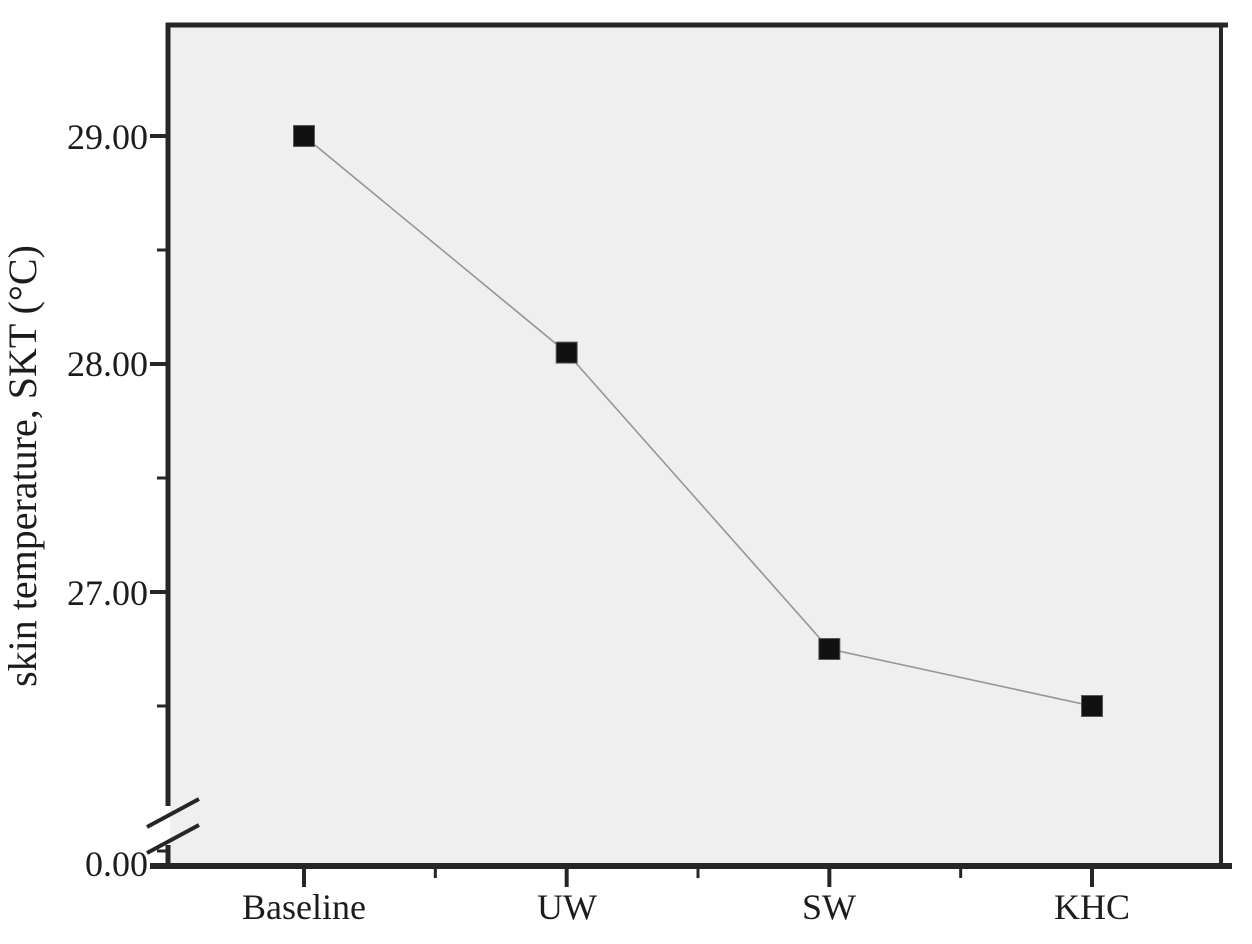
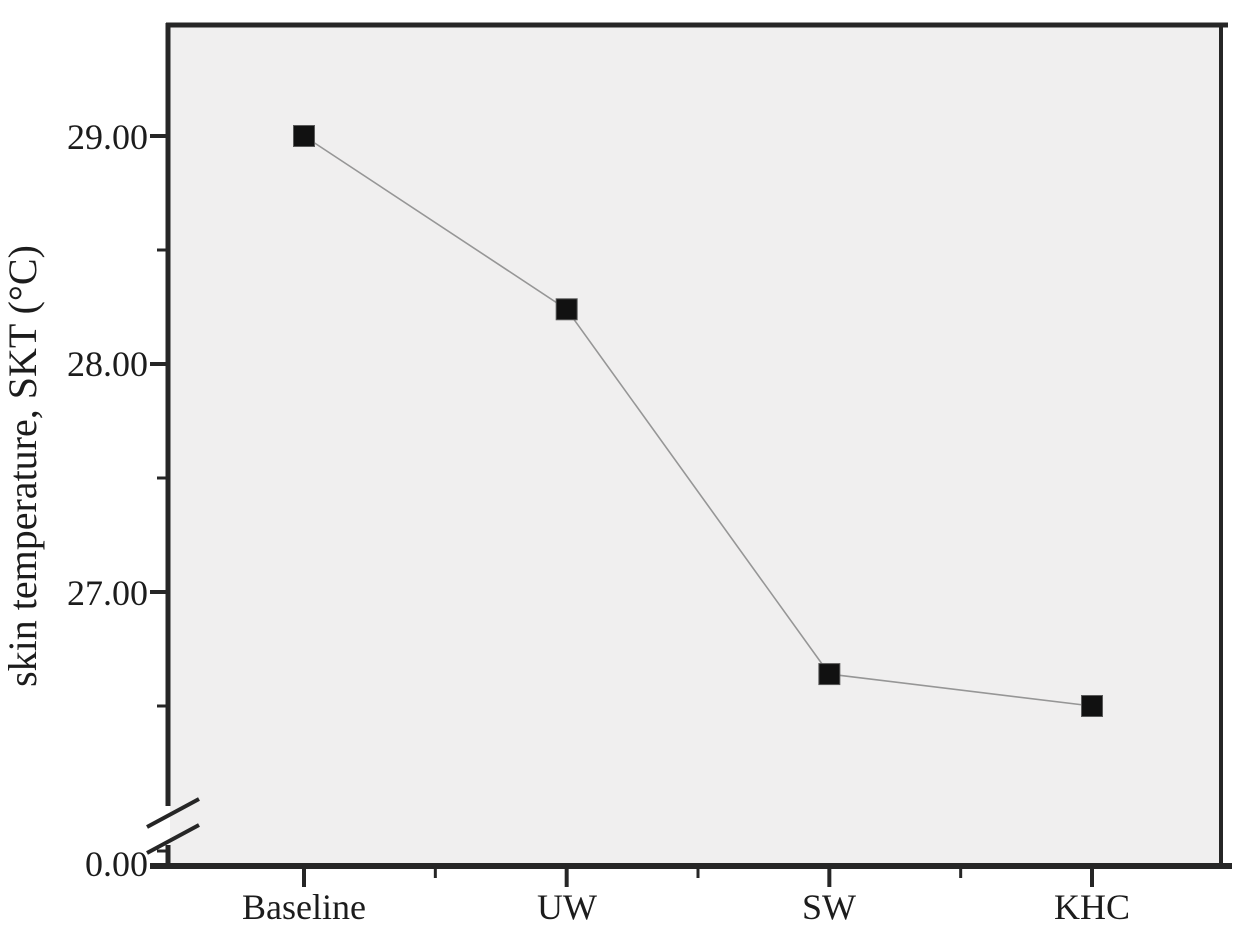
UW: 28.05 -> 28.24
SW: 26.75 -> 26.64
